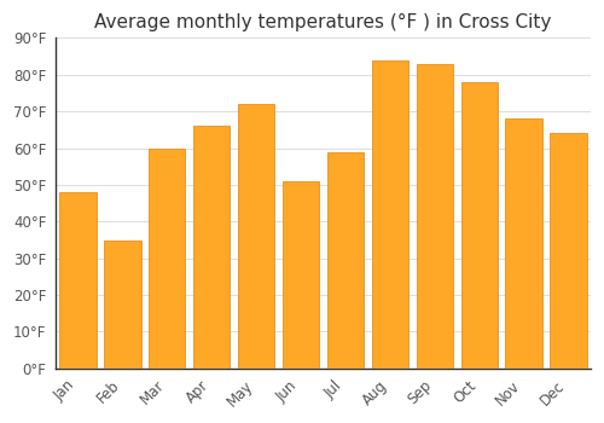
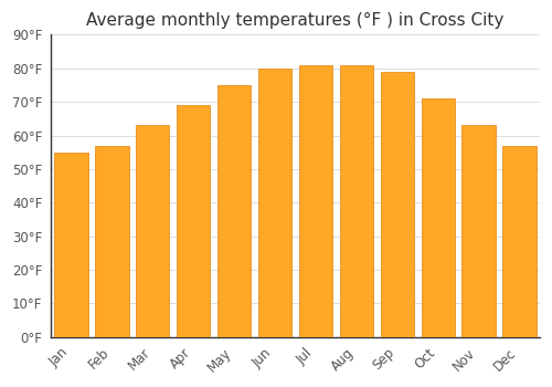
Jan: 48°F -> 55°F
Feb: 35°F -> 57°F
Mar: 60°F -> 63°F
Apr: 66°F -> 69°F
May: 72°F -> 75°F
Jun: 51°F -> 80°F
Jul: 59°F -> 81°F
Aug: 84°F -> 81°F
Sep: 83°F -> 79°F
Oct: 78°F -> 71°F
Nov: 68°F -> 63°F
Dec: 64°F -> 57°F
